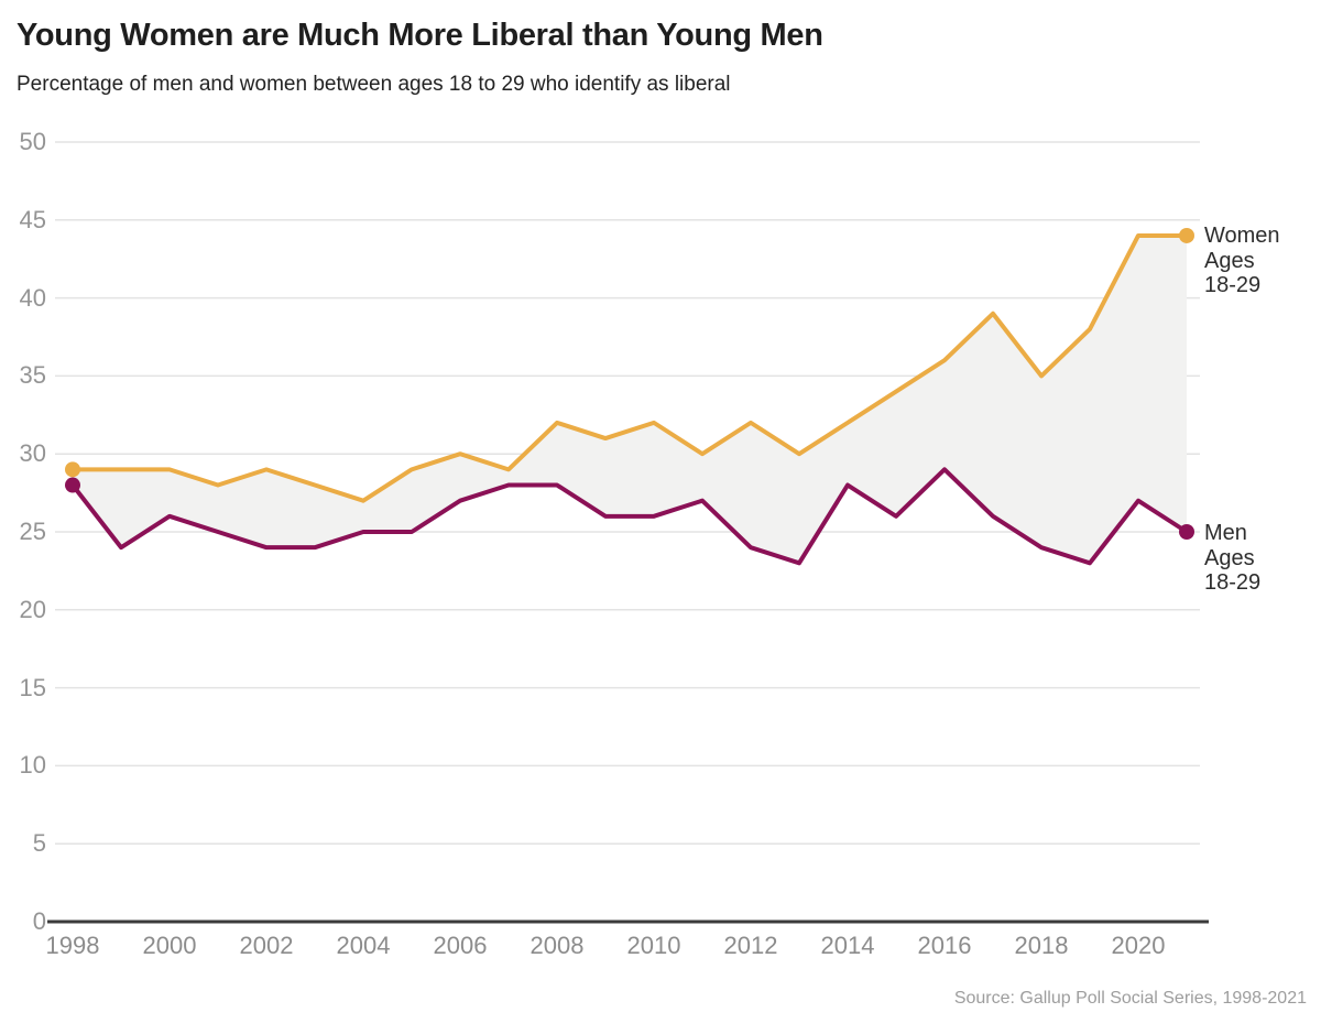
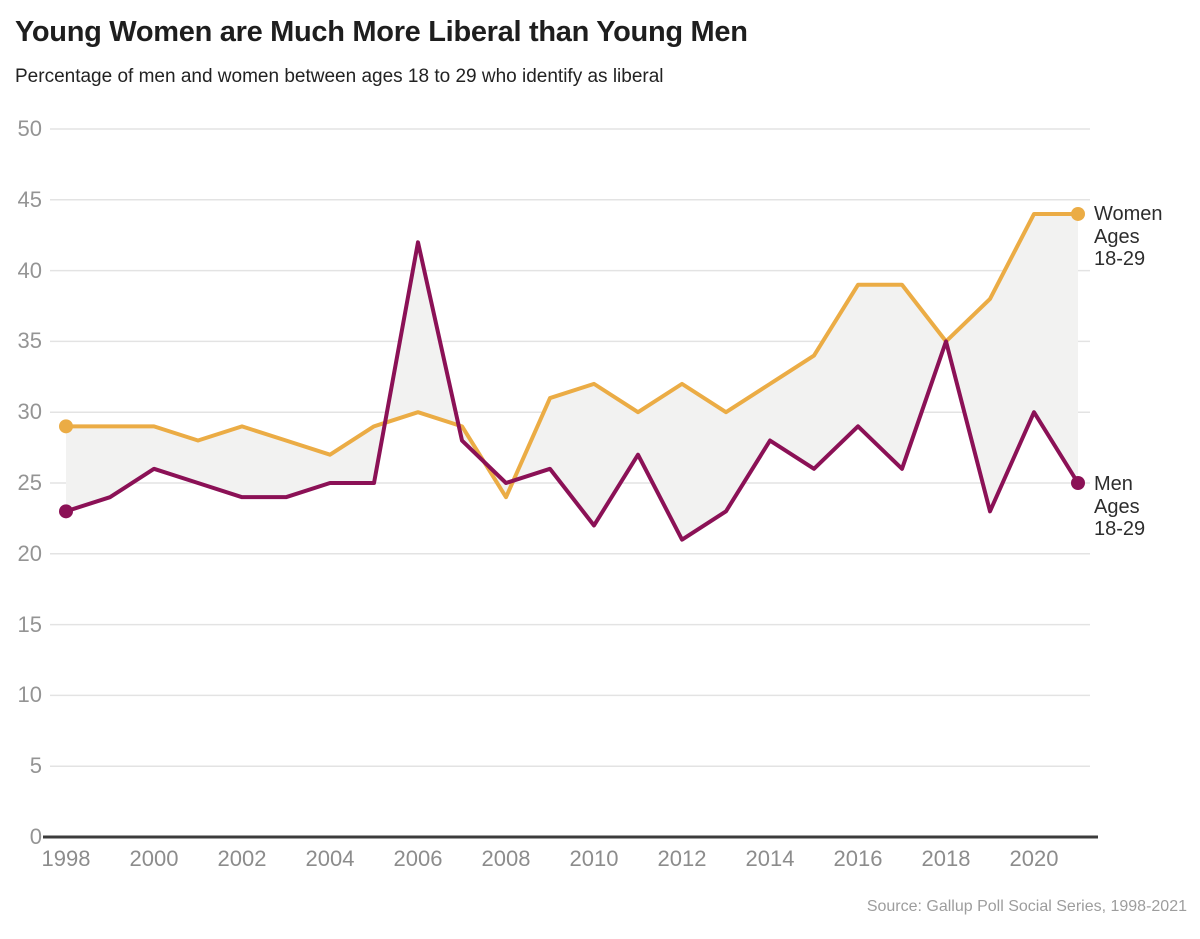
Men Ages 18-29/1998: 28 -> 23
Men Ages 18-29/2006: 27 -> 42
Women Ages 18-29/2008: 32 -> 24
Men Ages 18-29/2008: 28 -> 25
Men Ages 18-29/2010: 26 -> 22
Men Ages 18-29/2012: 24 -> 21
Women Ages 18-29/2016: 36 -> 39
Men Ages 18-29/2018: 24 -> 35
Men Ages 18-29/2020: 27 -> 30
